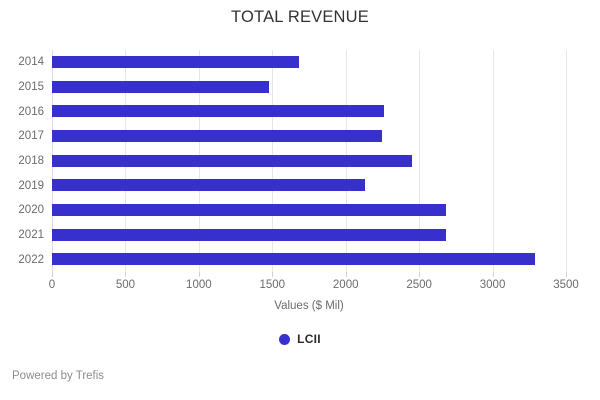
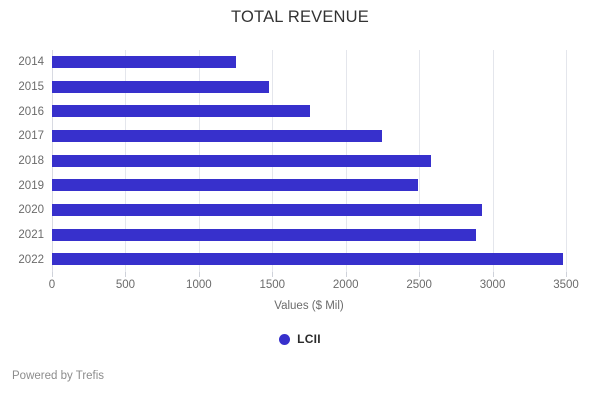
2014: 1680 -> 1250
2016: 2260 -> 1760
2018: 2450 -> 2580
2019: 2130 -> 2490
2020: 2680 -> 2930
2021: 2680 -> 2890
2022: 3290 -> 3480
